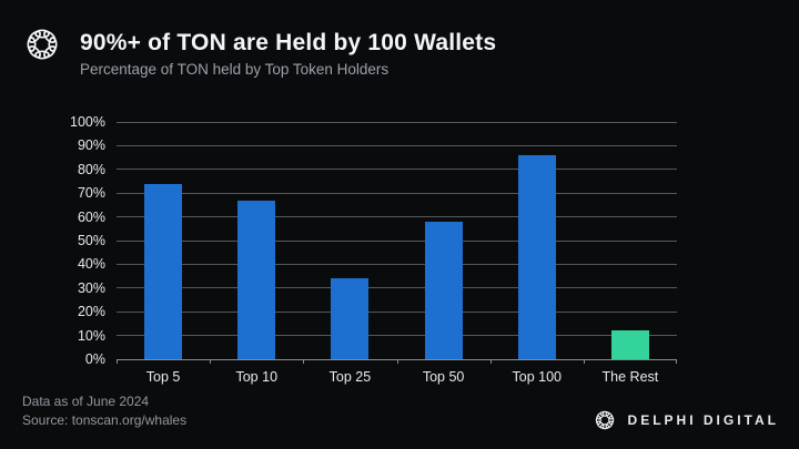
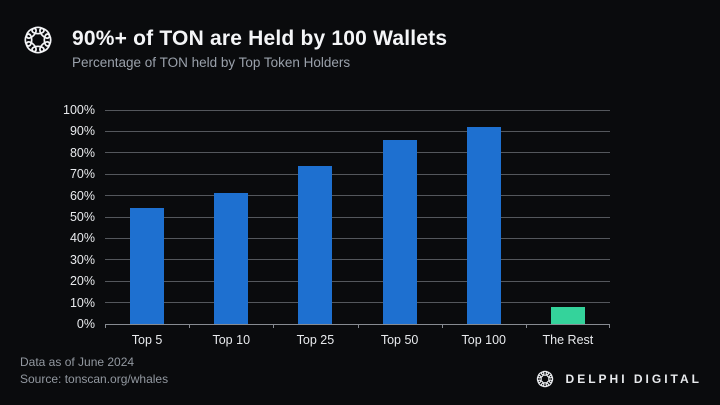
Top 5: 74% -> 54%
Top 10: 67% -> 61%
Top 25: 34% -> 74%
Top 50: 58% -> 86%
Top 100: 86% -> 92%
The Rest: 12% -> 8%
